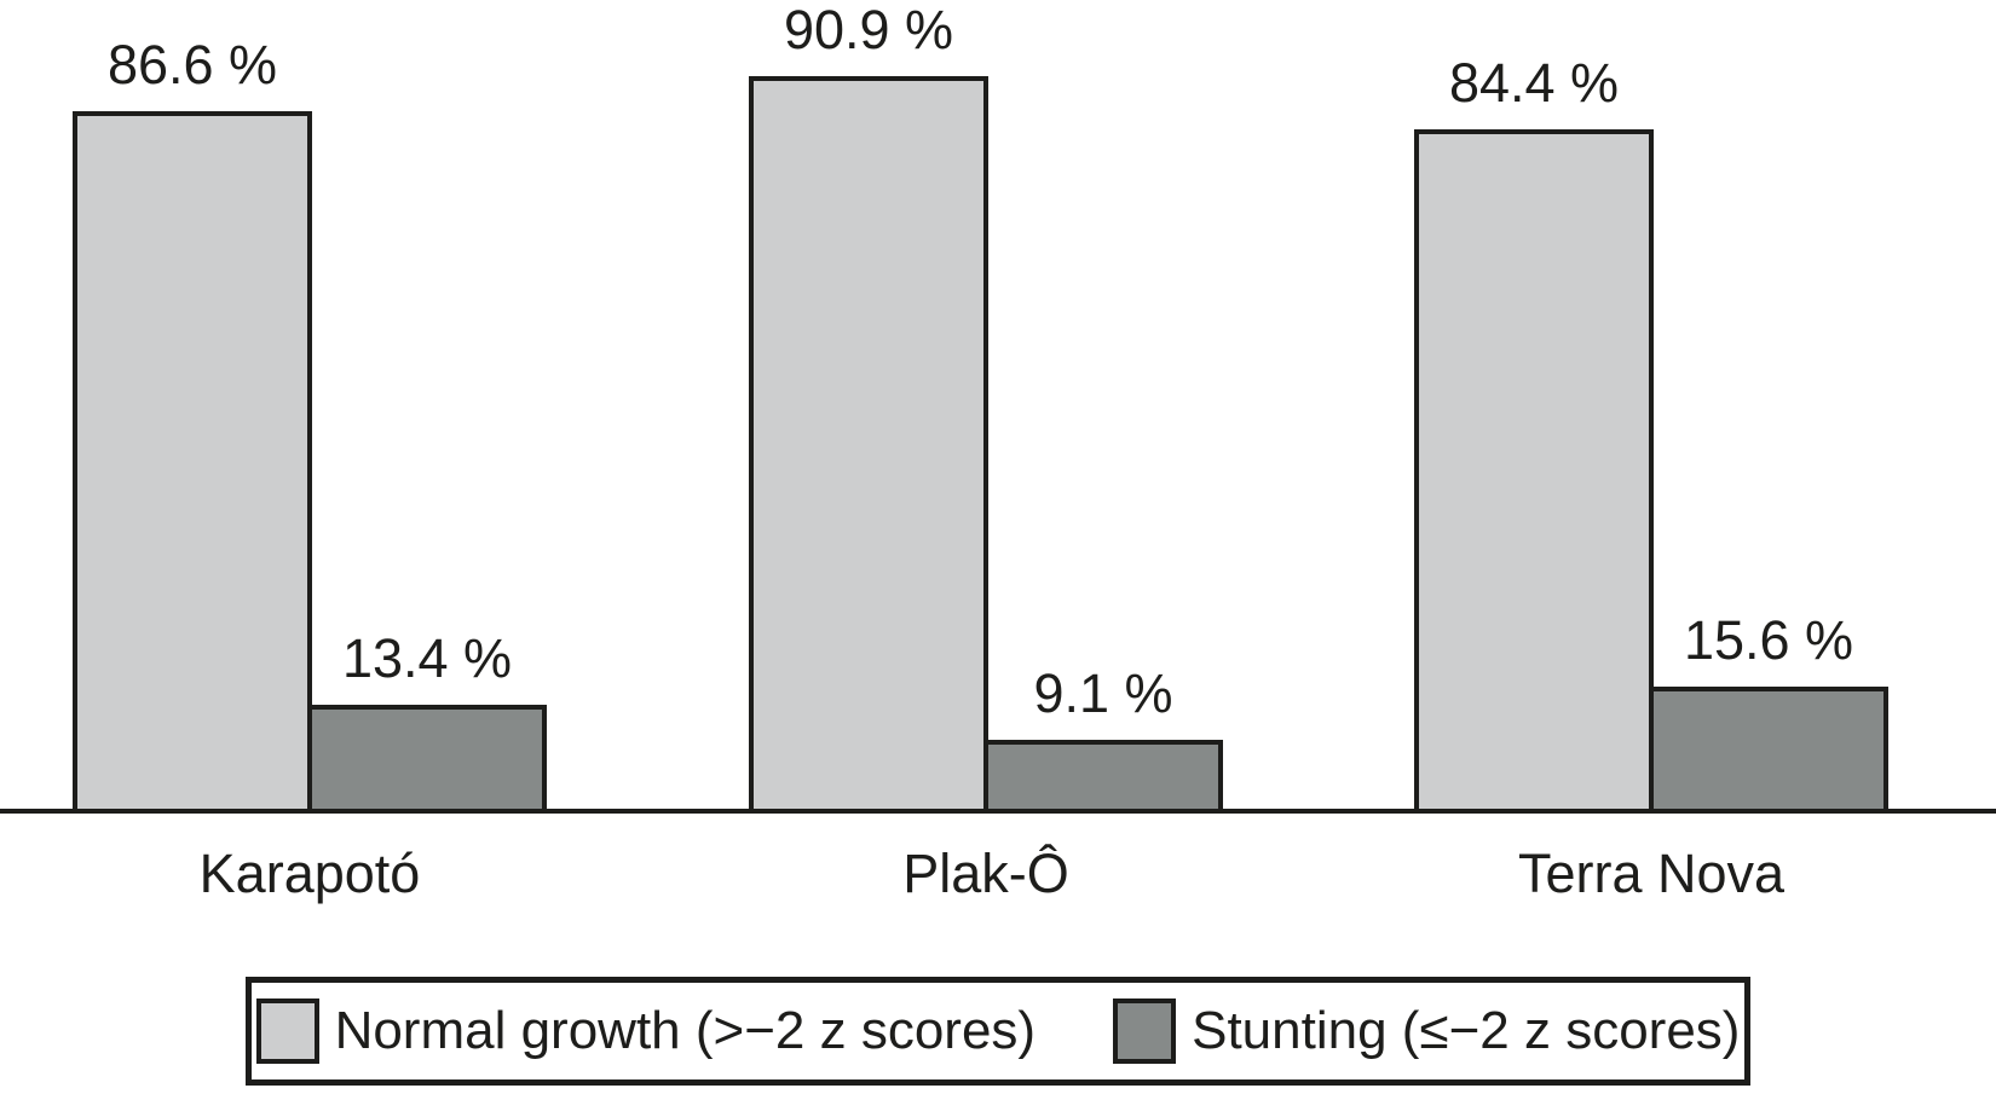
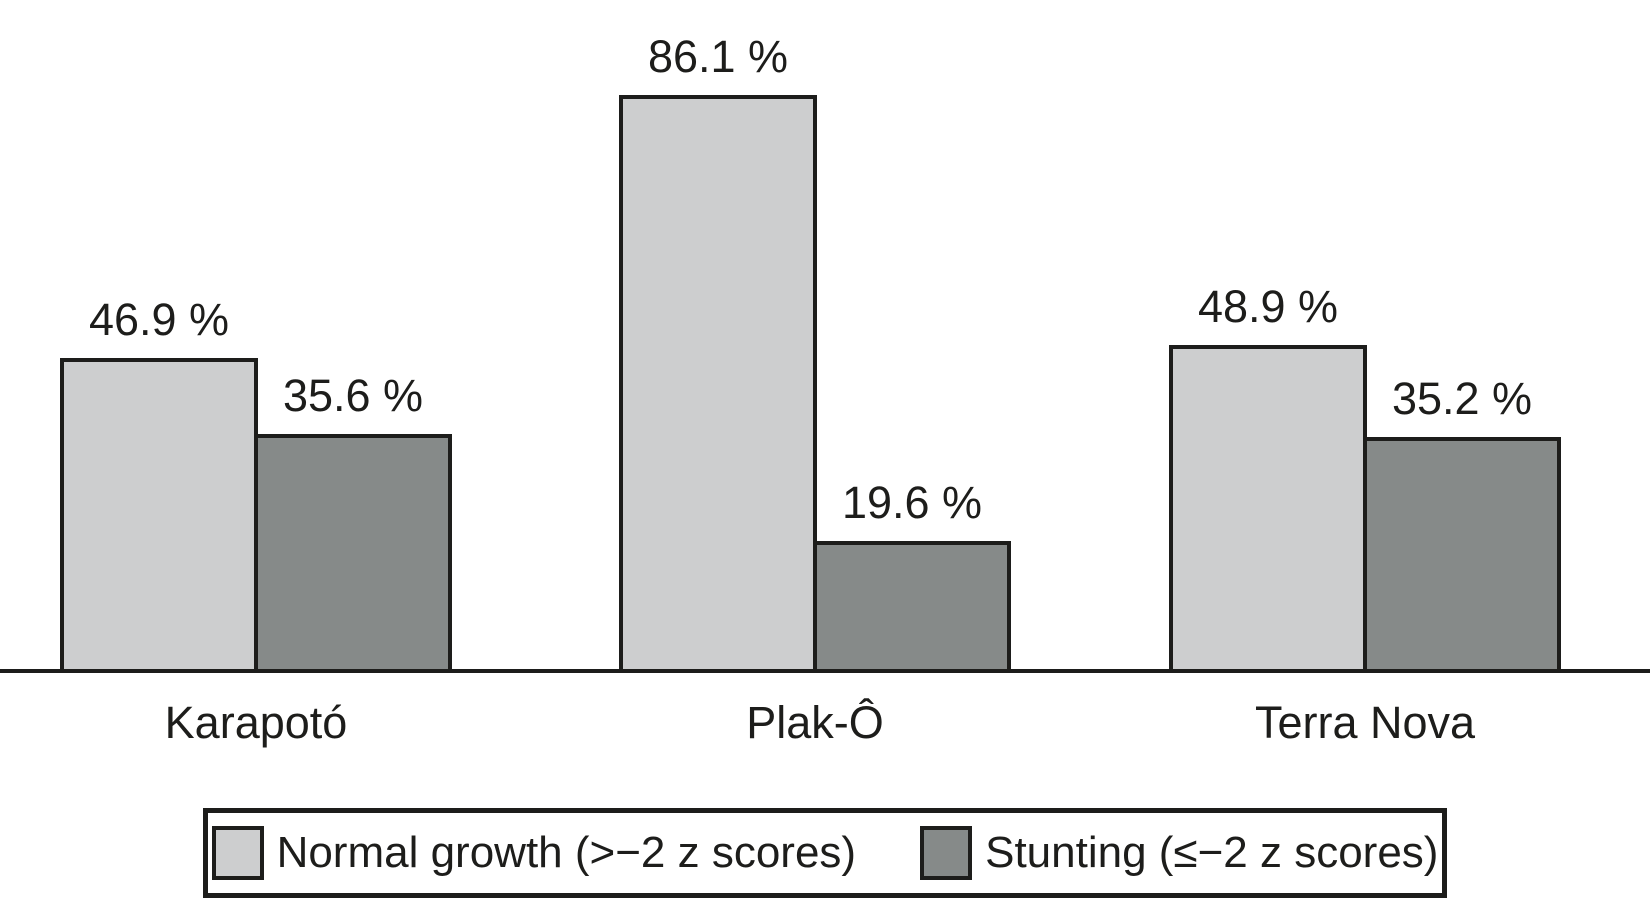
Normal growth (>−2 z scores)/Karapotó: 86.6 -> 46.9
Stunting (≤−2 z scores)/Karapotó: 13.4 -> 35.6
Normal growth (>−2 z scores)/Plak-Ô: 90.9 -> 86.1
Stunting (≤−2 z scores)/Plak-Ô: 9.1 -> 19.6
Normal growth (>−2 z scores)/Terra Nova: 84.4 -> 48.9
Stunting (≤−2 z scores)/Terra Nova: 15.6 -> 35.2
